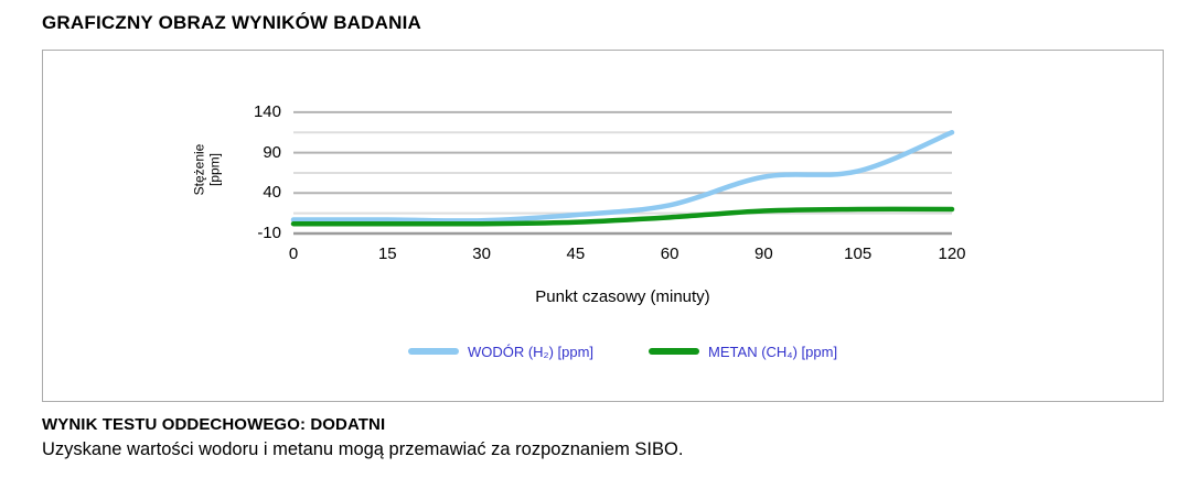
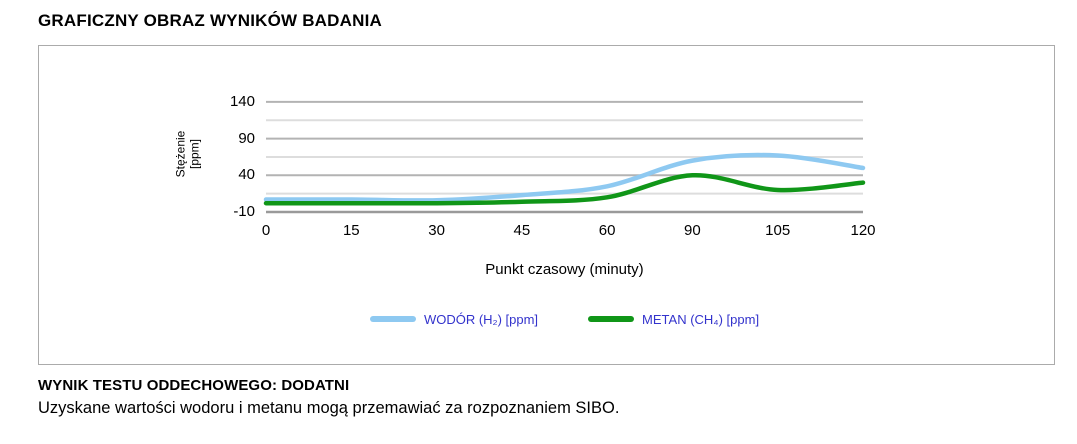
METAN (CH₄) [ppm]/90: 20 -> 40
WODÓR (H₂) [ppm]/120: 120 -> 50
METAN (CH₄) [ppm]/120: 20 -> 30
